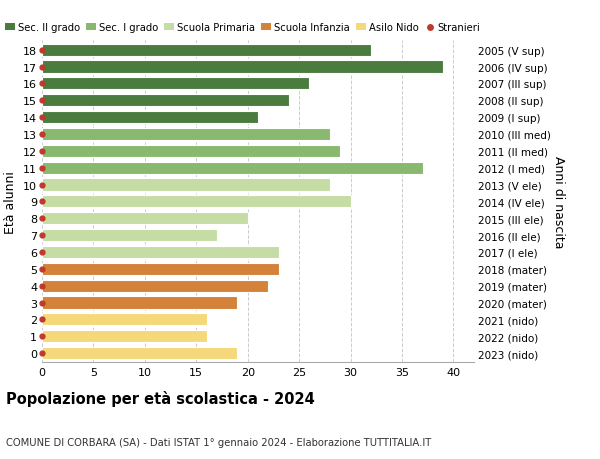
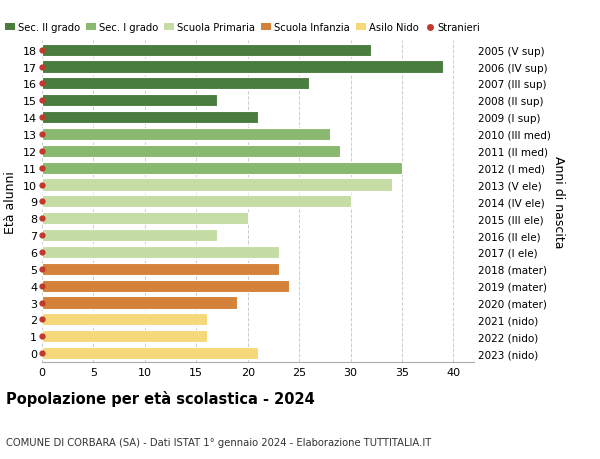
15: 24 -> 17
11: 37 -> 35
10: 28 -> 34
4: 22 -> 24
0: 19 -> 21
